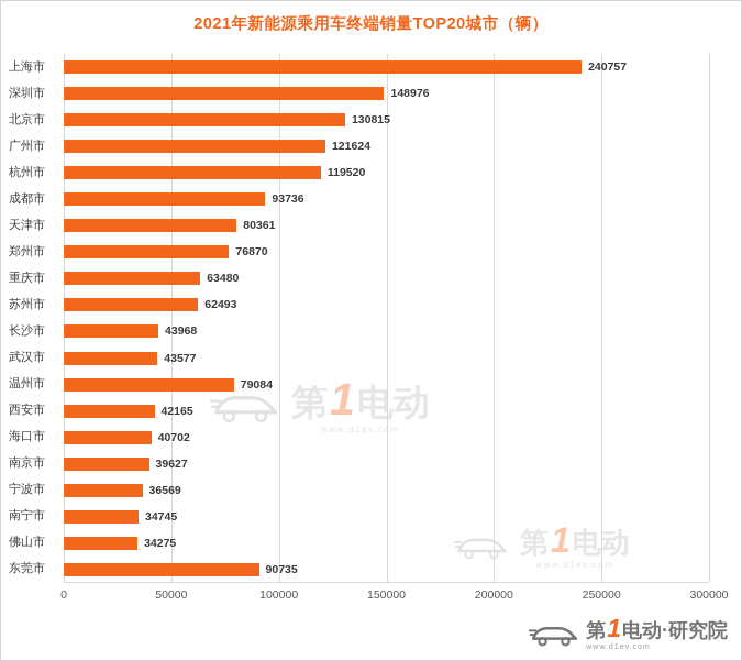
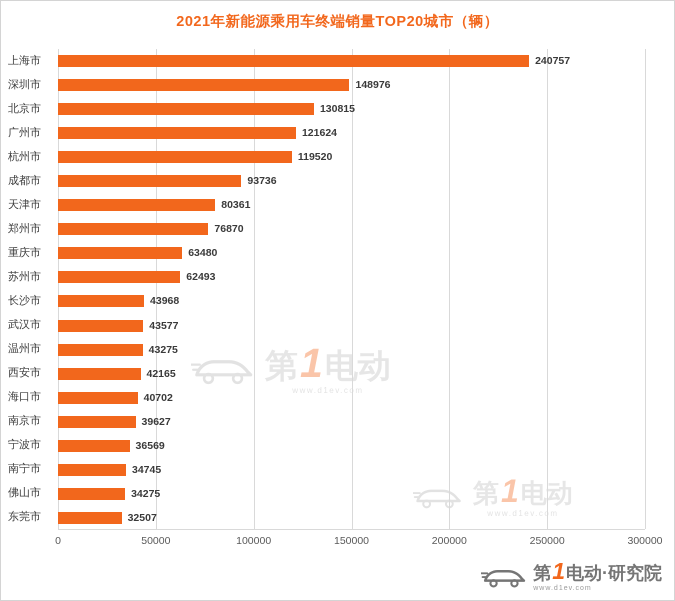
温州市: 79084 -> 43275
东莞市: 90735 -> 32507
